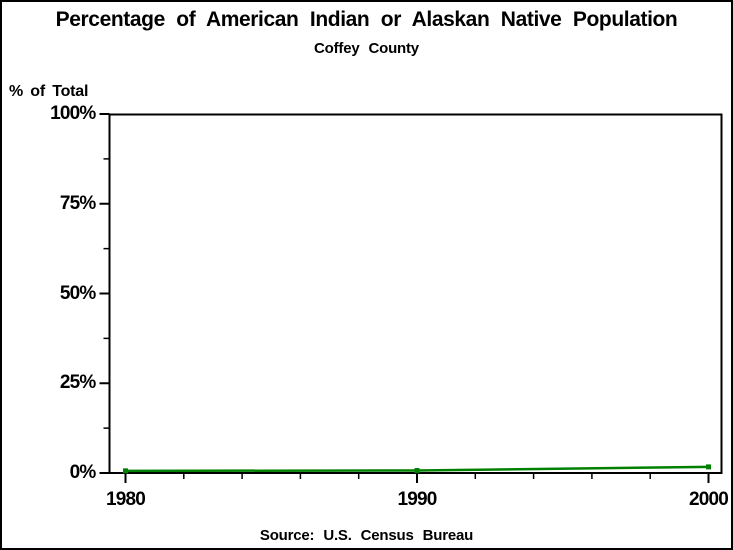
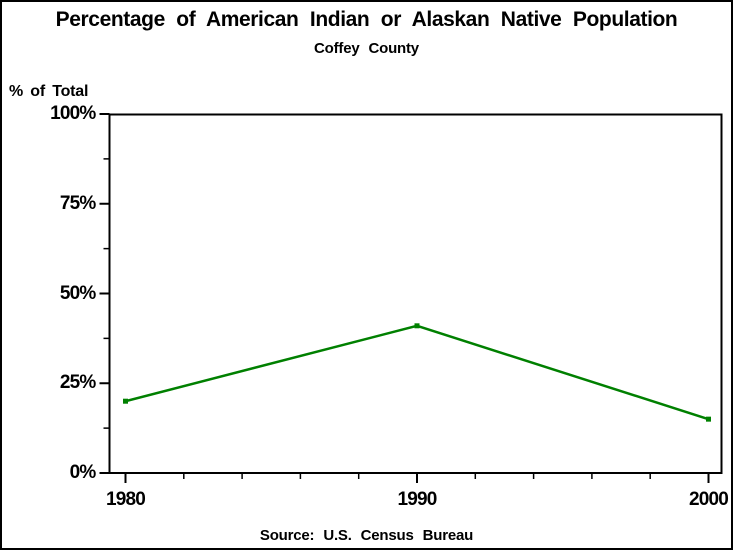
1980: 1% -> 20%
1990: 1% -> 41%
2000: 2% -> 15%
